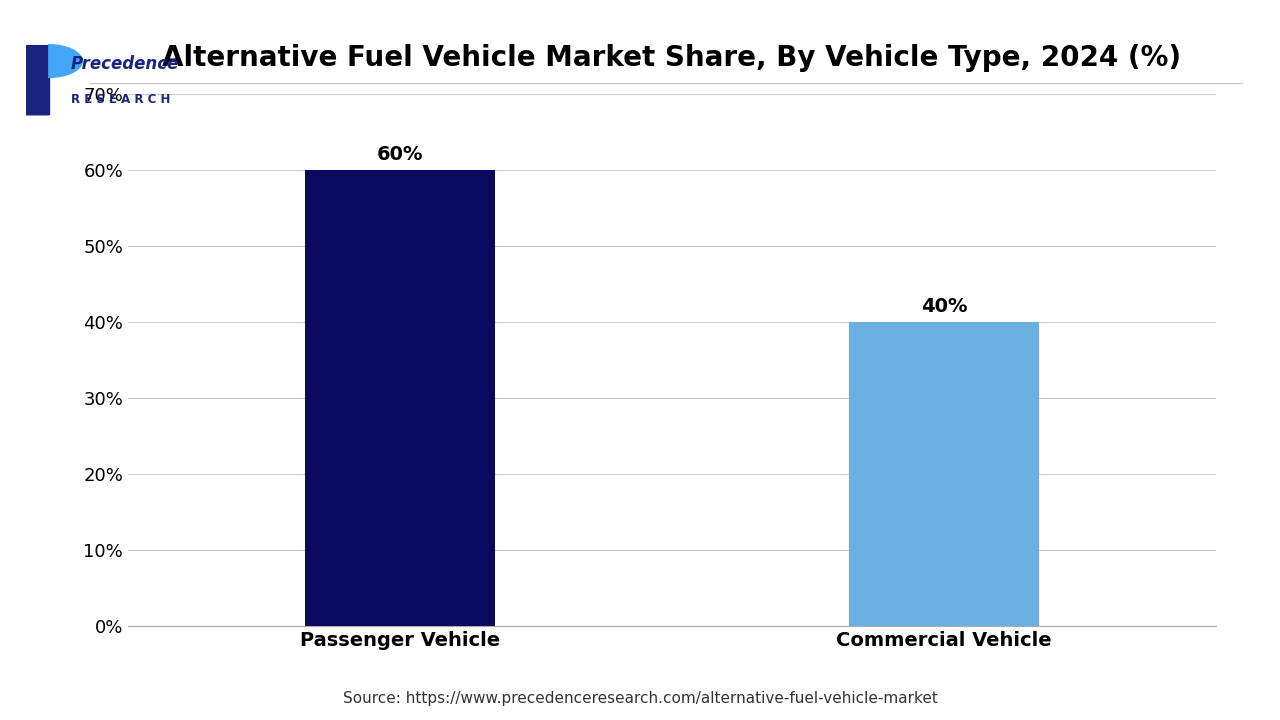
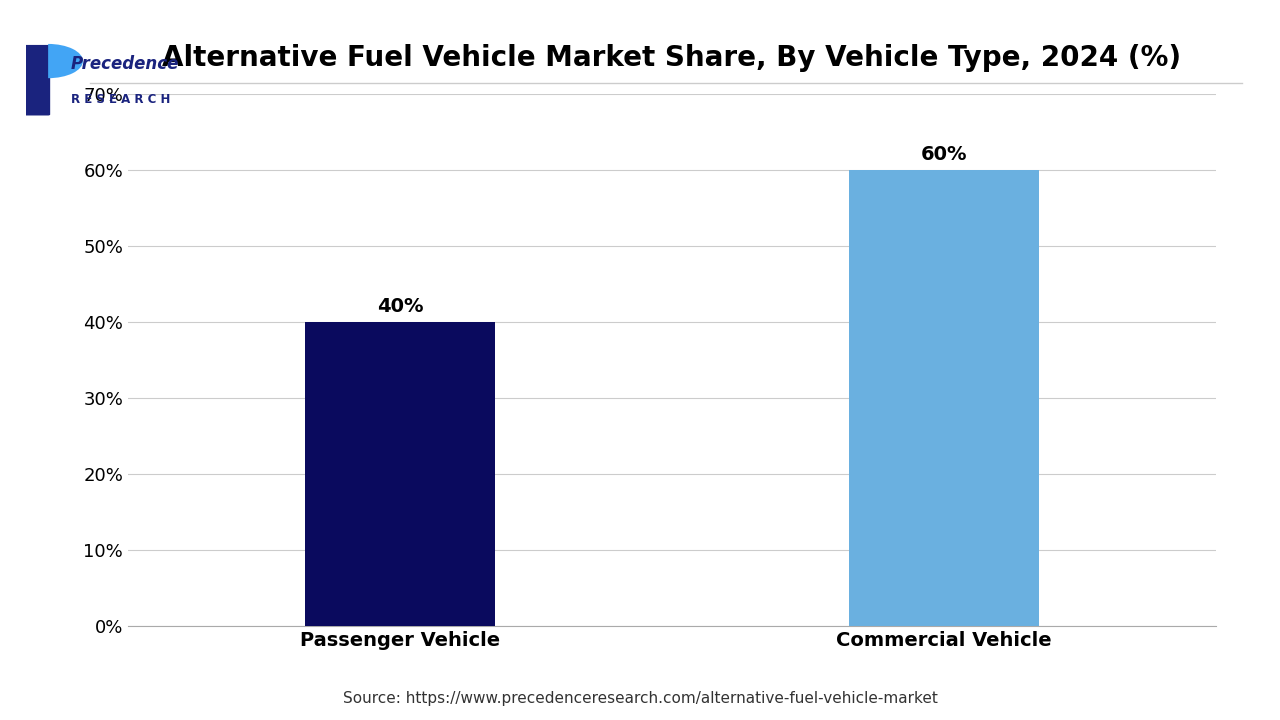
Passenger Vehicle: 60% -> 40%
Commercial Vehicle: 40% -> 60%
